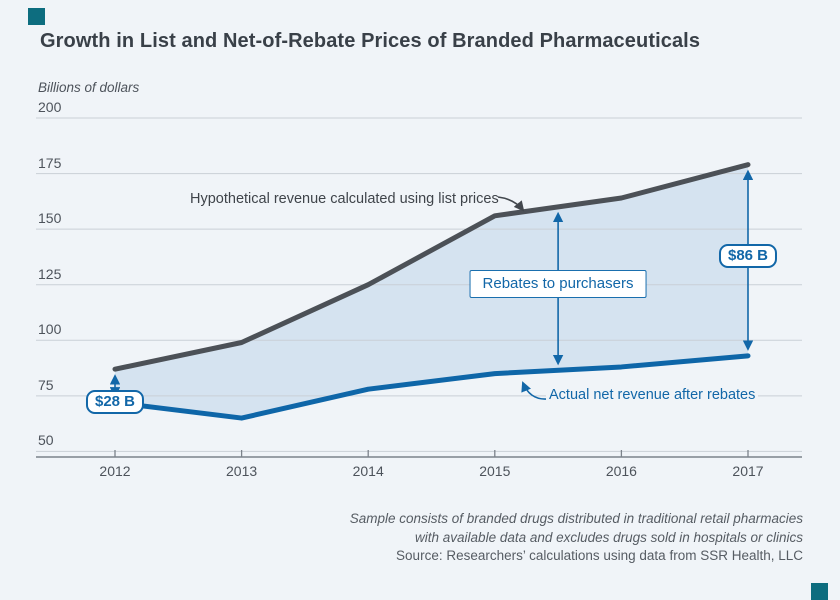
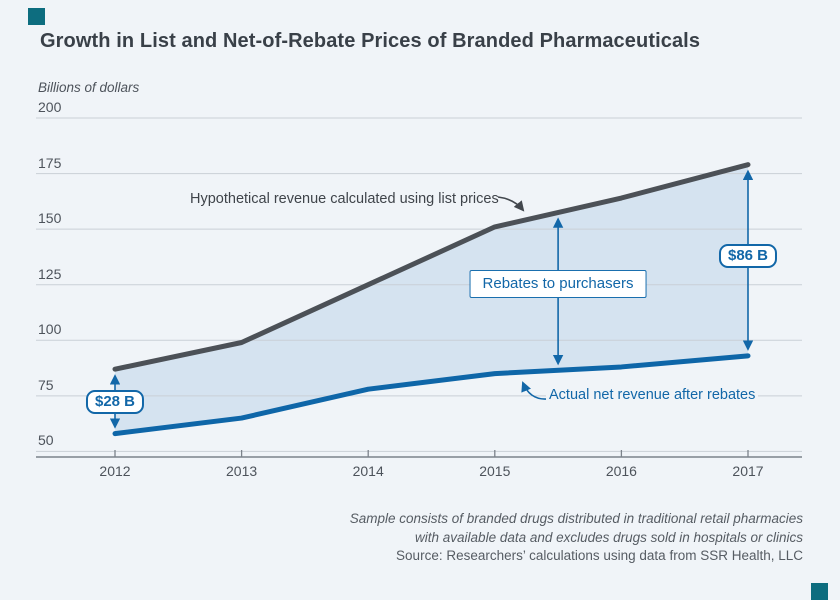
Actual net revenue after rebates/2012: 72 -> 58
Hypothetical revenue calculated using list prices/2015: 156 -> 151
